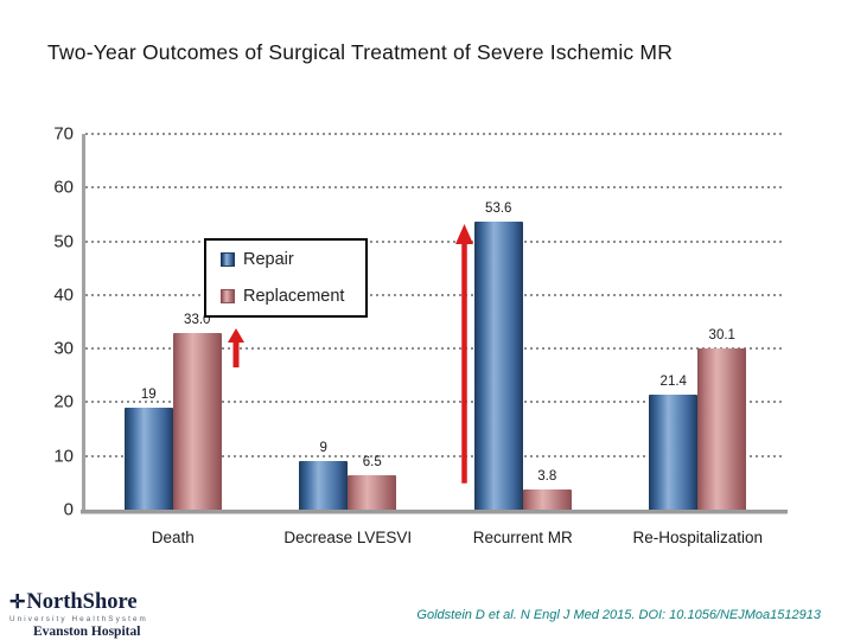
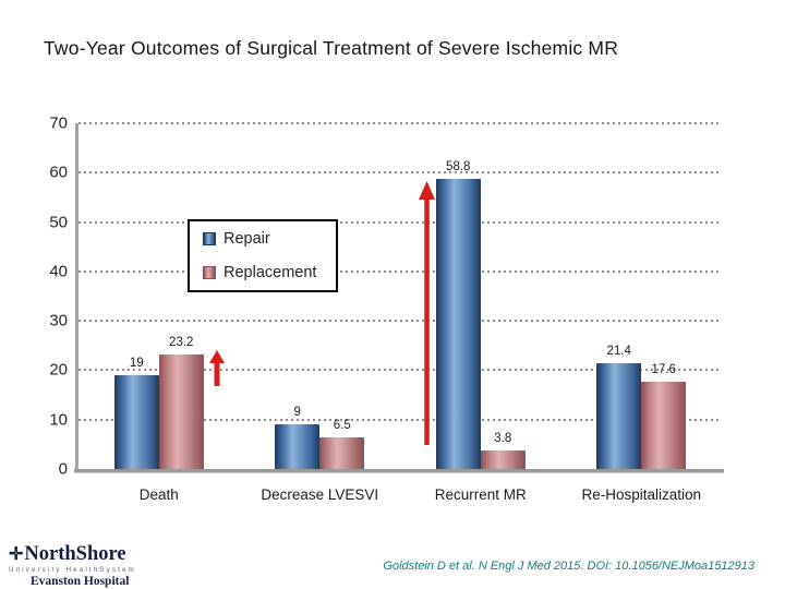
Replacement/Death: 33.0 -> 23.2
Repair/Recurrent MR: 53.6 -> 58.8
Replacement/Re-Hospitalization: 30.1 -> 17.6
